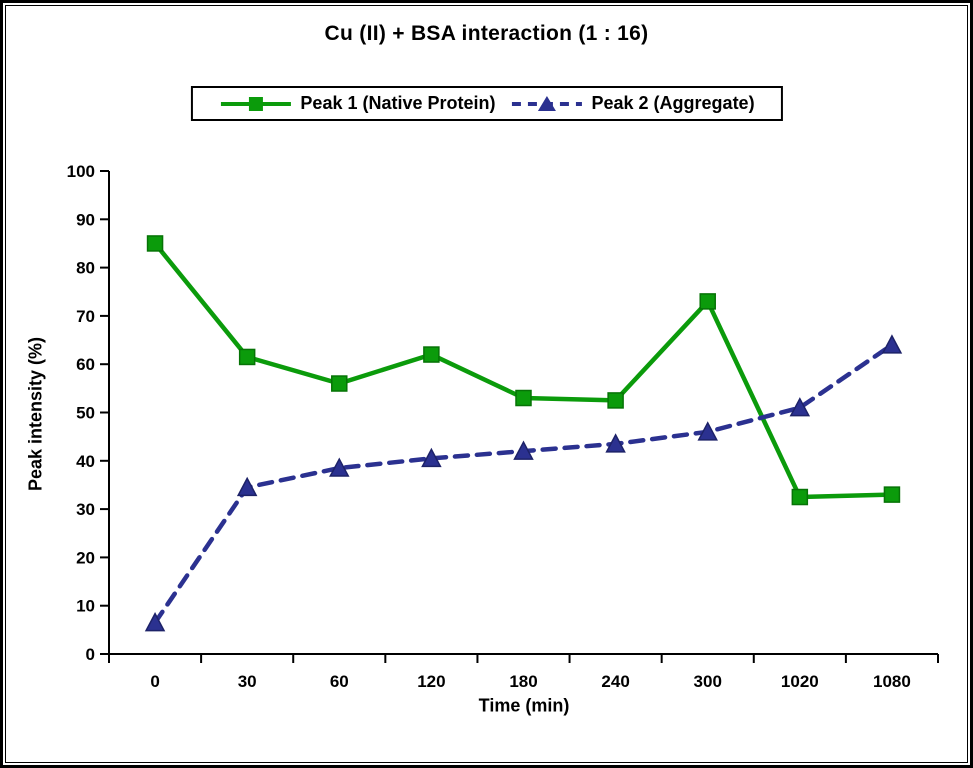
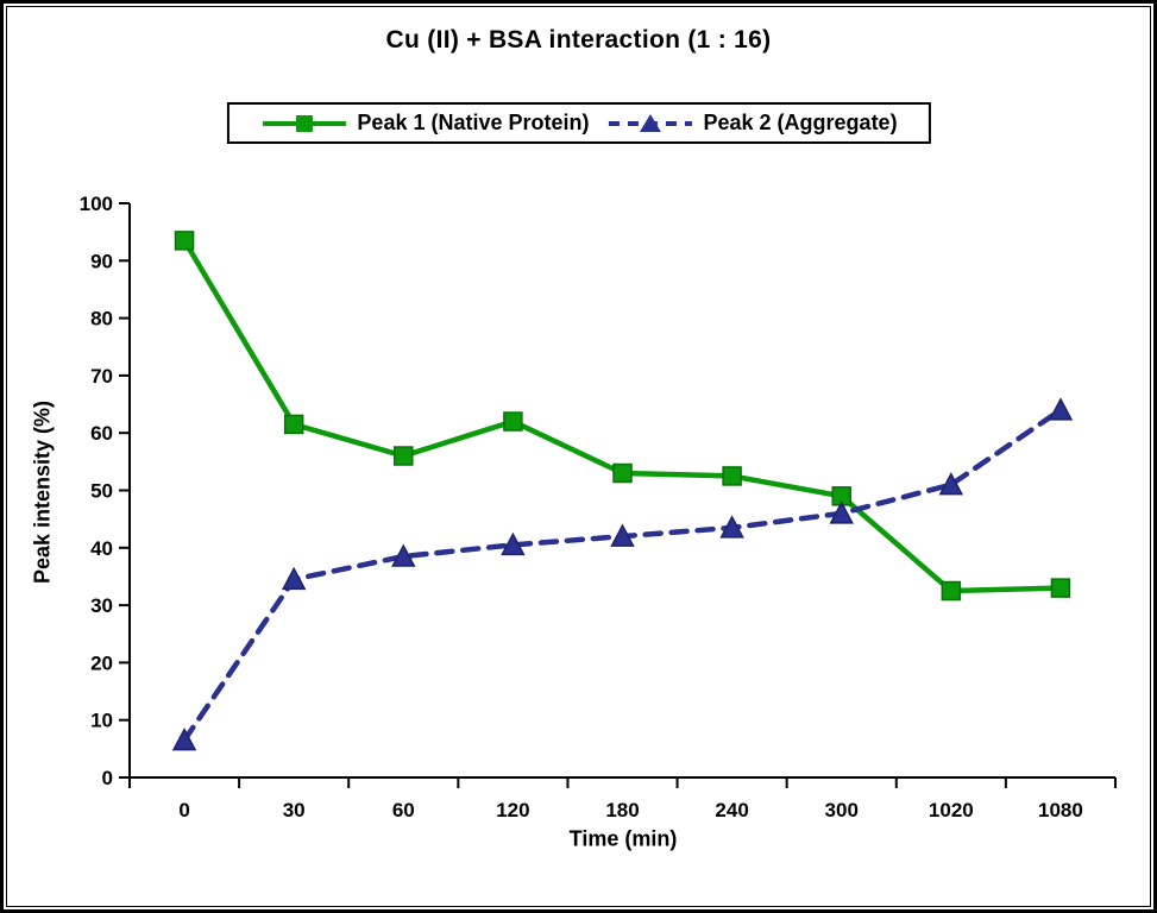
Peak 1 (Native Protein)/0: 85 -> 94
Peak 1 (Native Protein)/300: 73 -> 49
